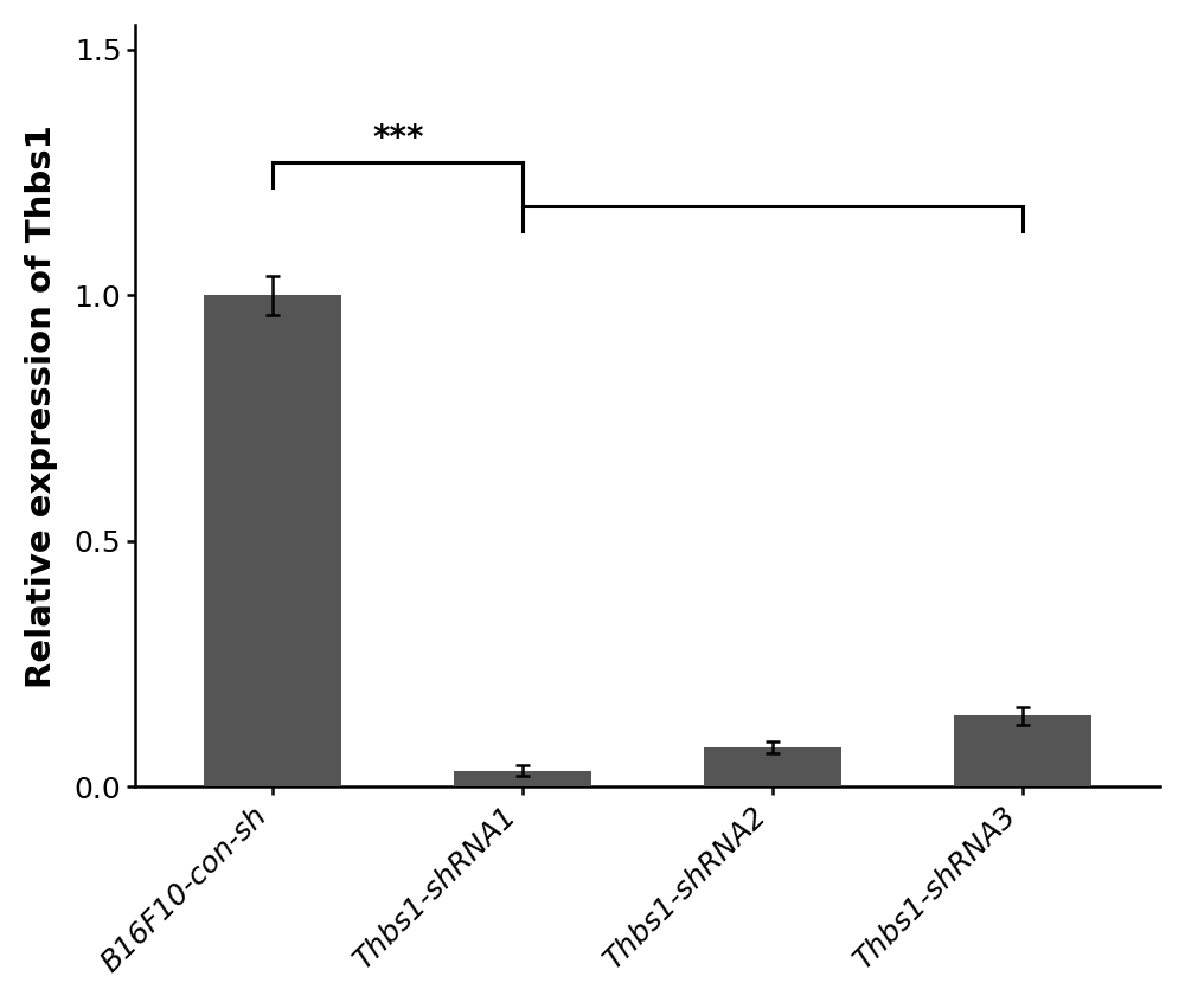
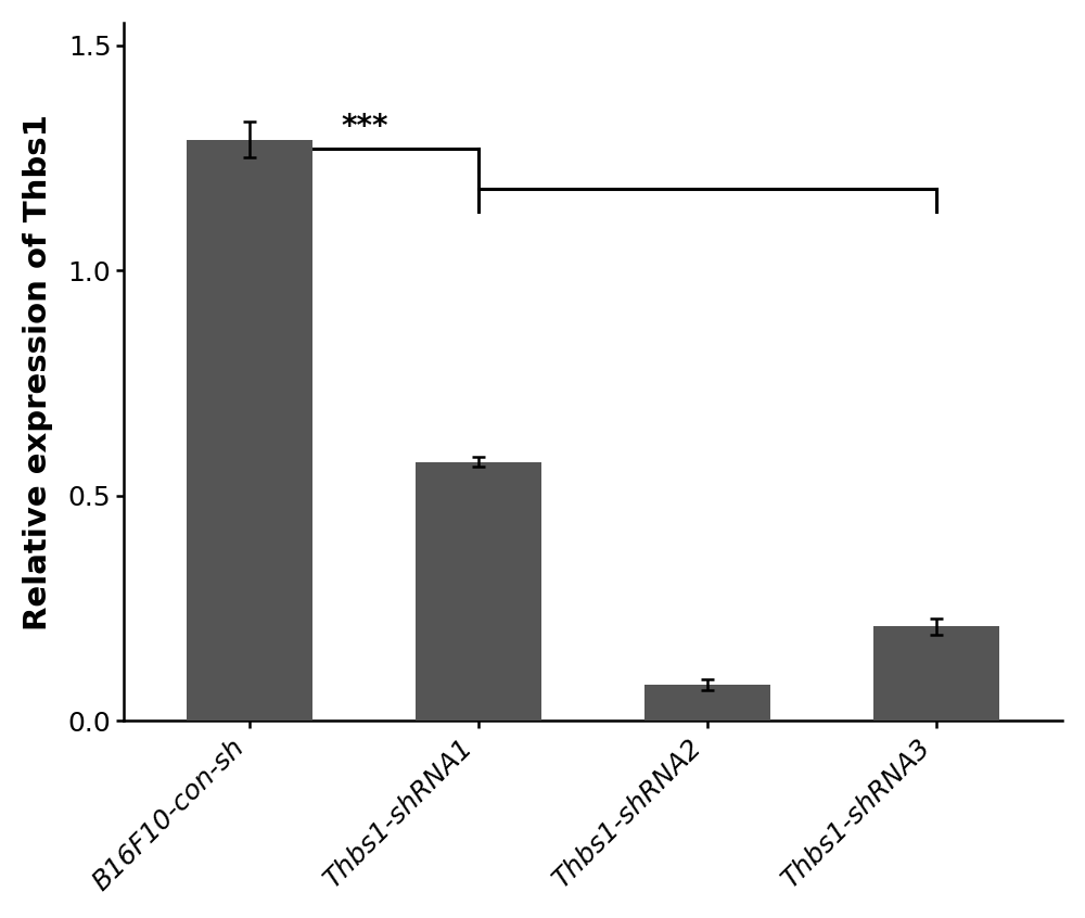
B16F10-con-sh: 1.000 -> 1.290
Thbs1-shRNA1: 0.033 -> 0.575
Thbs1-shRNA3: 0.145 -> 0.210
